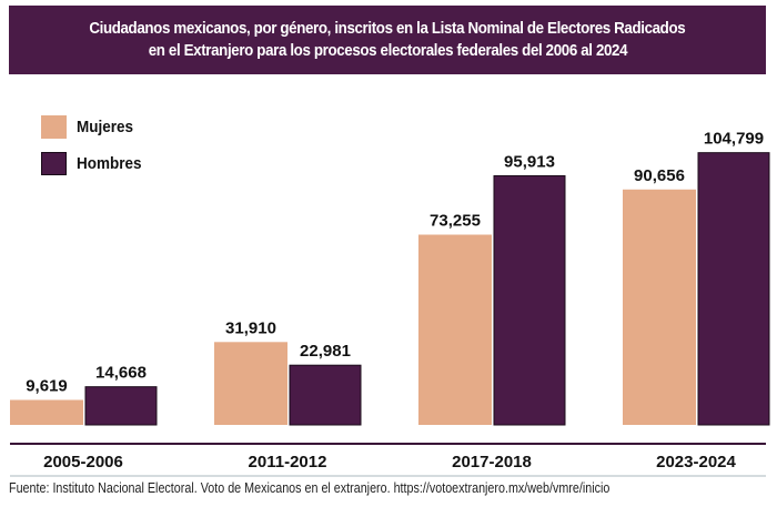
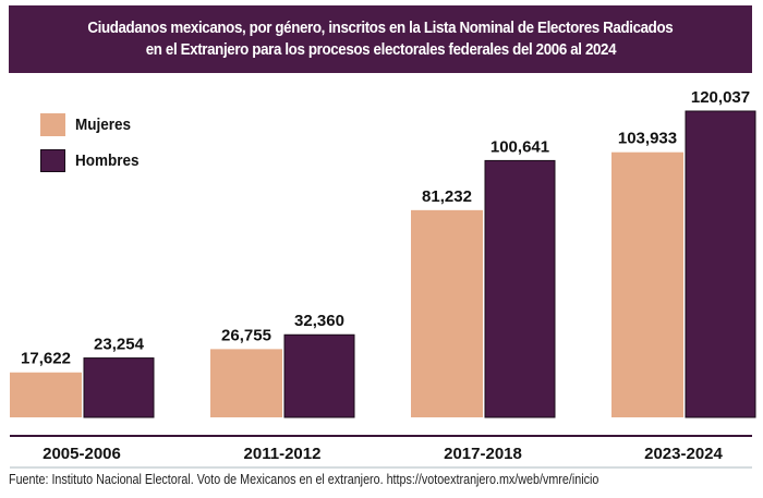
Mujeres/2005-2006: 9,619 -> 17,622
Hombres/2005-2006: 14,668 -> 23,254
Mujeres/2011-2012: 31,910 -> 26,755
Hombres/2011-2012: 22,981 -> 32,360
Mujeres/2017-2018: 73,255 -> 81,232
Hombres/2017-2018: 95,913 -> 100,641
Mujeres/2023-2024: 90,656 -> 103,933
Hombres/2023-2024: 104,799 -> 120,037
